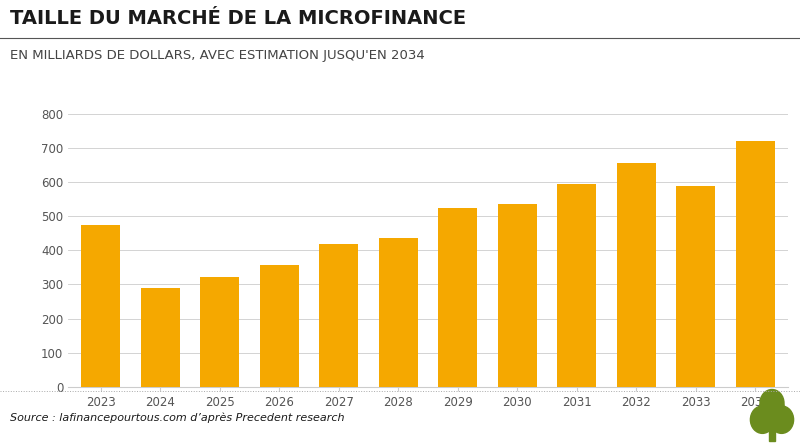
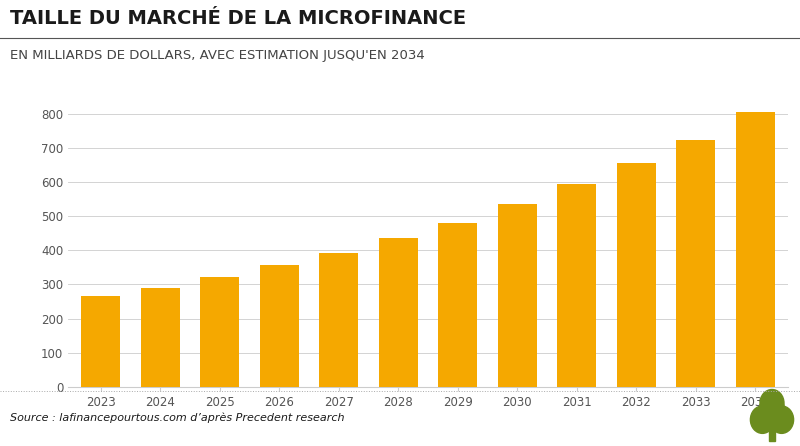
2023: 475 -> 265
2027: 420 -> 393
2029: 525 -> 480
2033: 590 -> 725
2034: 720 -> 805
